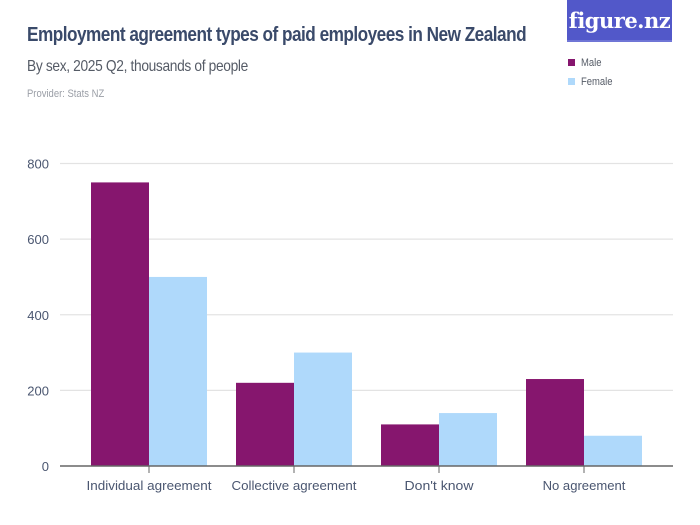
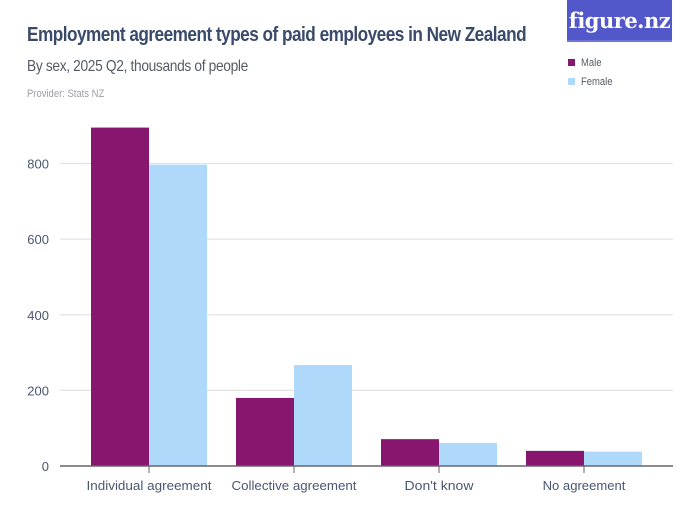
Male/Individual agreement: 750 -> 900
Female/Individual agreement: 500 -> 800
Male/Collective agreement: 220 -> 180
Female/Collective agreement: 300 -> 270
Male/Don't know: 110 -> 70
Female/Don't know: 140 -> 60
Male/No agreement: 230 -> 40
Female/No agreement: 80 -> 40
